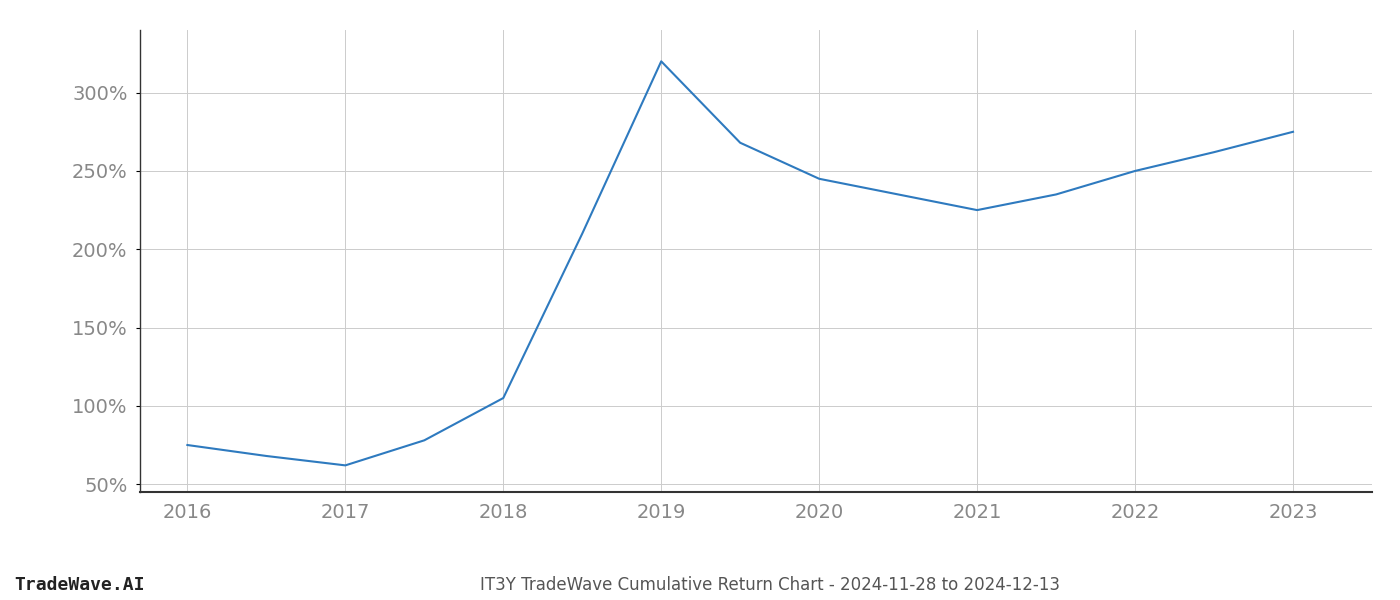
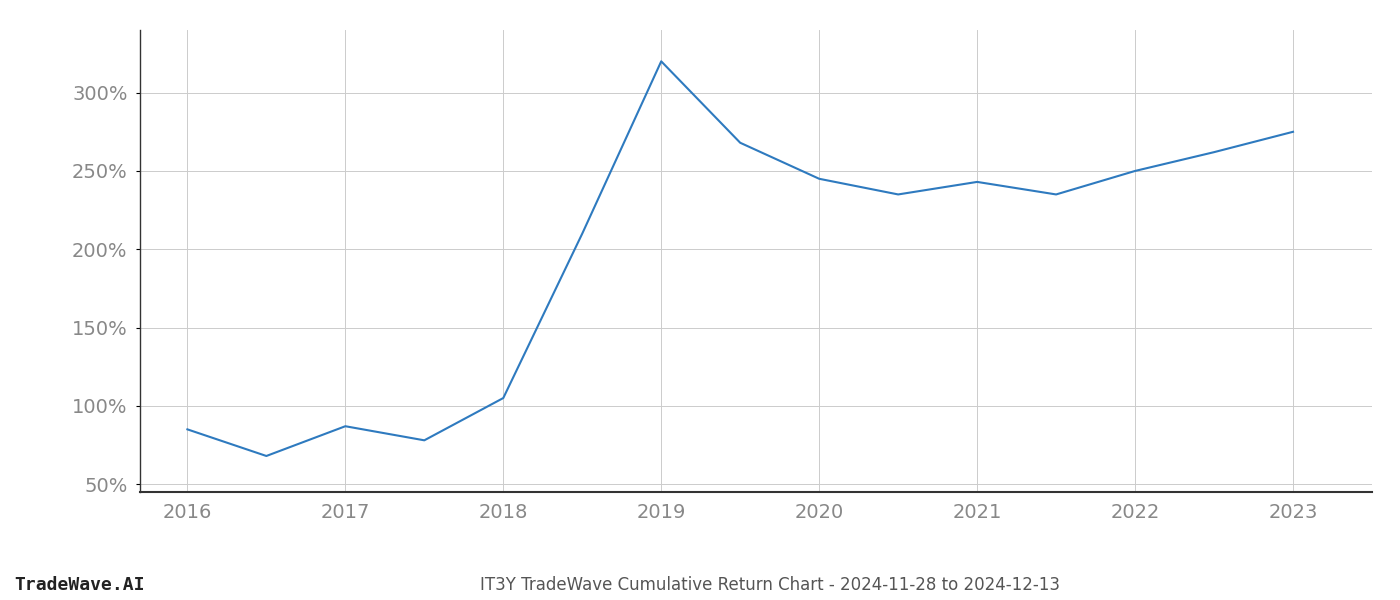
2016: 75% -> 85%
2017: 62% -> 87%
2021: 225% -> 243%
